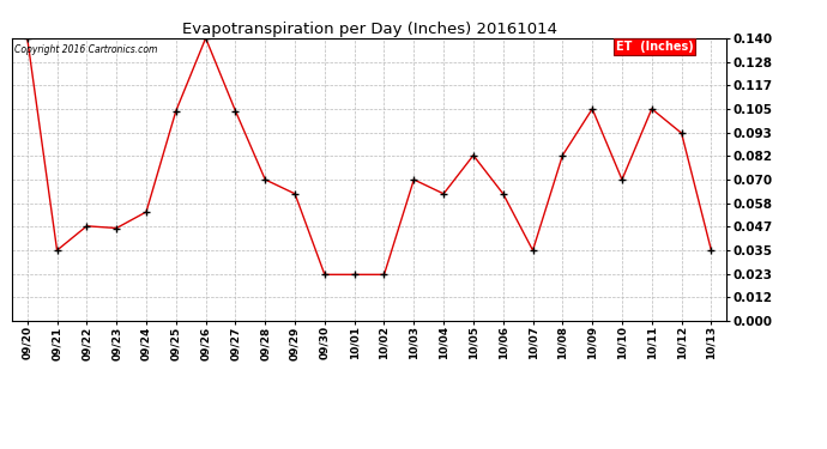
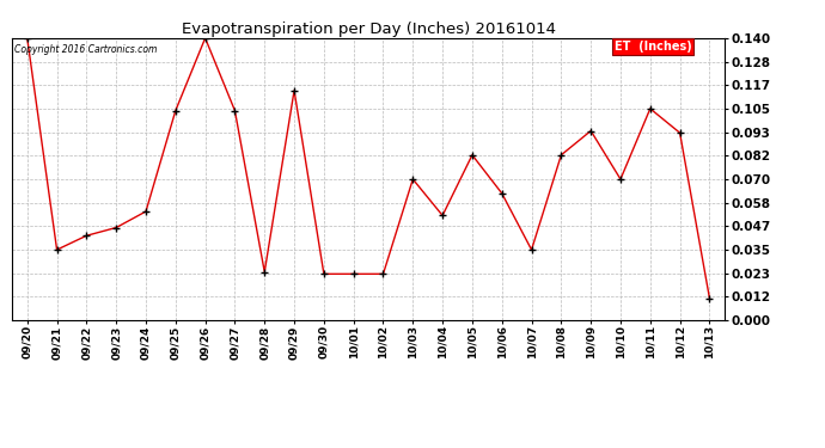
09/22: 0.047 -> 0.042
09/28: 0.070 -> 0.024
09/29: 0.063 -> 0.114
10/04: 0.063 -> 0.052
10/09: 0.105 -> 0.094
10/13: 0.035 -> 0.011
